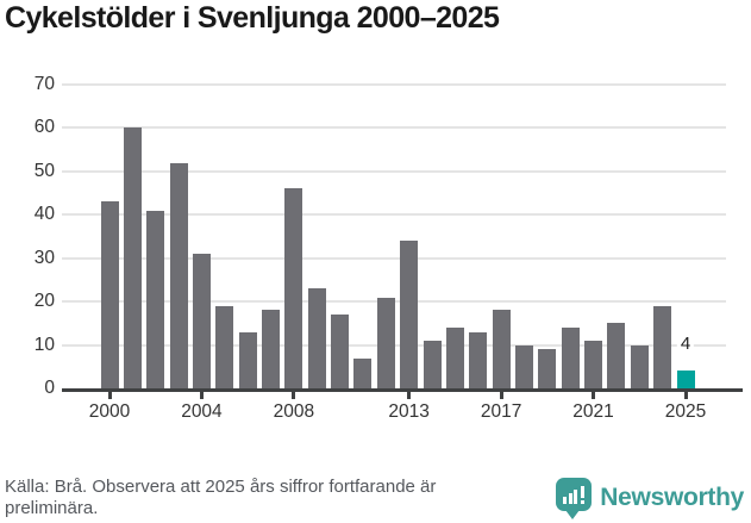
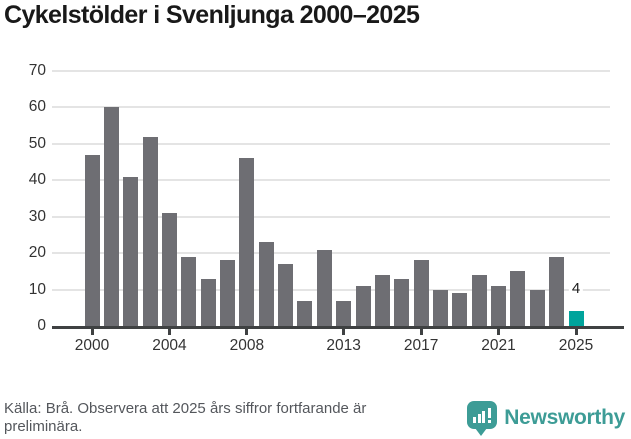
2000: 43 -> 47
2013: 34 -> 7
